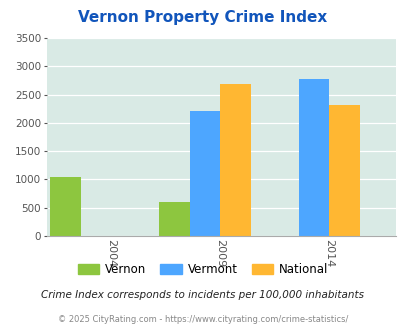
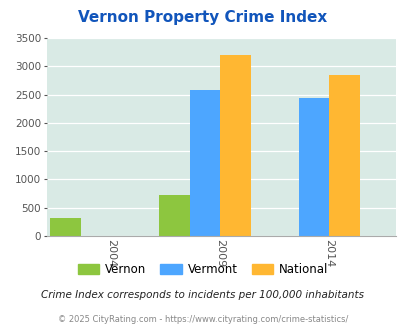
Vernon/2004: 1040 -> 310
Vernon/2009: 600 -> 720
Vermont/2009: 2200 -> 2580
National/2009: 2680 -> 3200
Vermont/2014: 2780 -> 2430
National/2014: 2320 -> 2850
